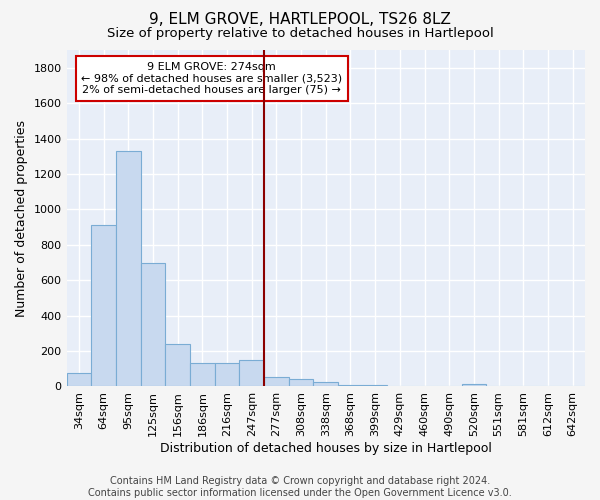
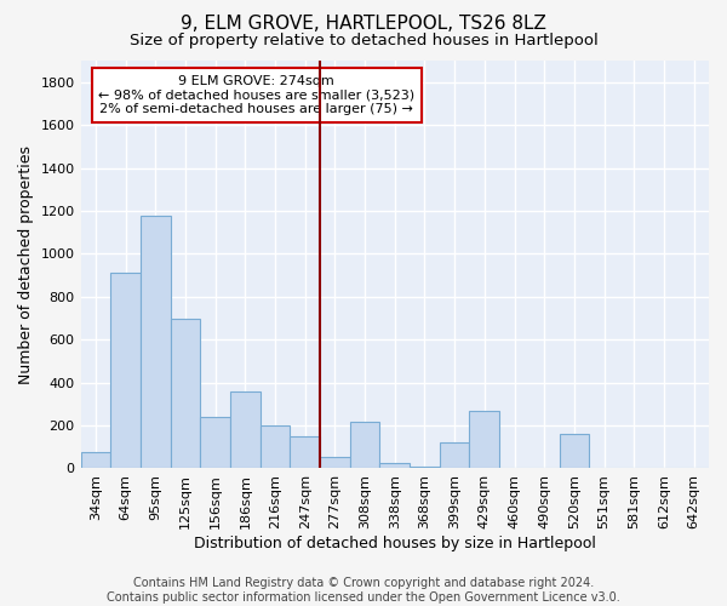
95sqm: 1330 -> 1180
186sqm: 130 -> 360
216sqm: 130 -> 200
308sqm: 40 -> 220
399sqm: 10 -> 120
429sqm: 0 -> 270
520sqm: 20 -> 160
